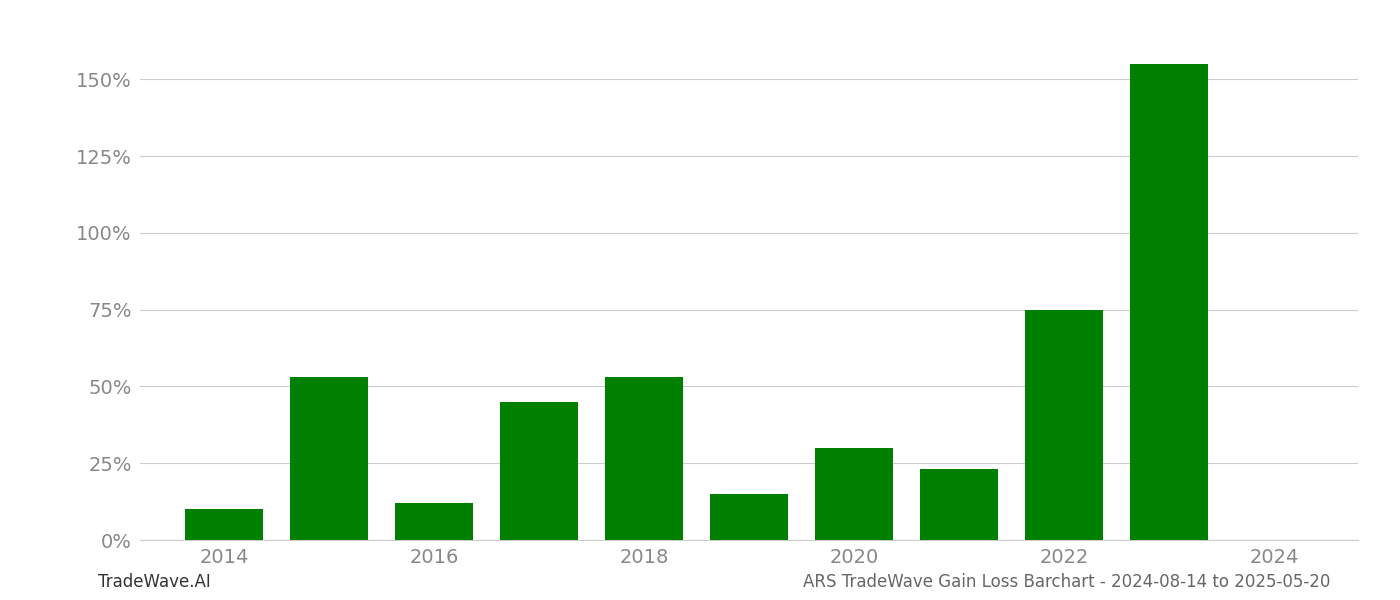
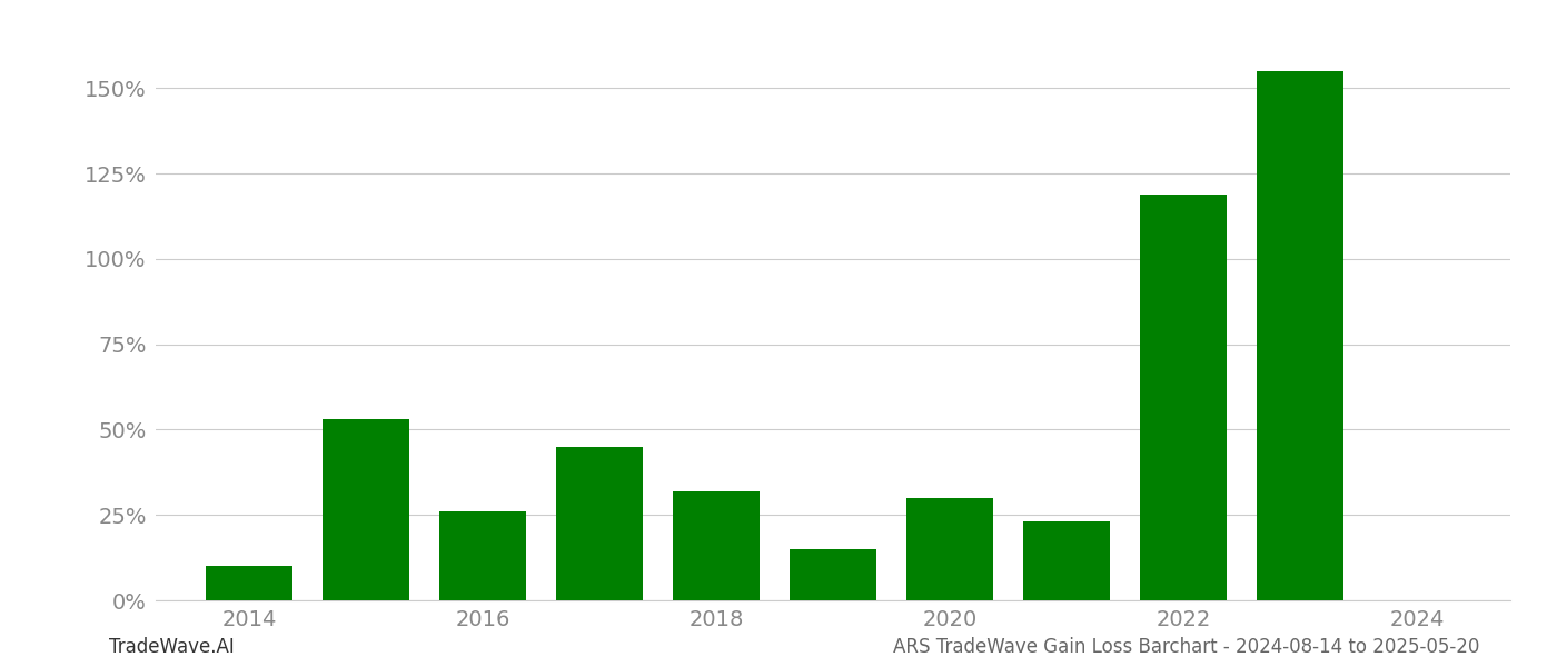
2016: 12% -> 26%
2018: 53% -> 32%
2022: 75% -> 119%
